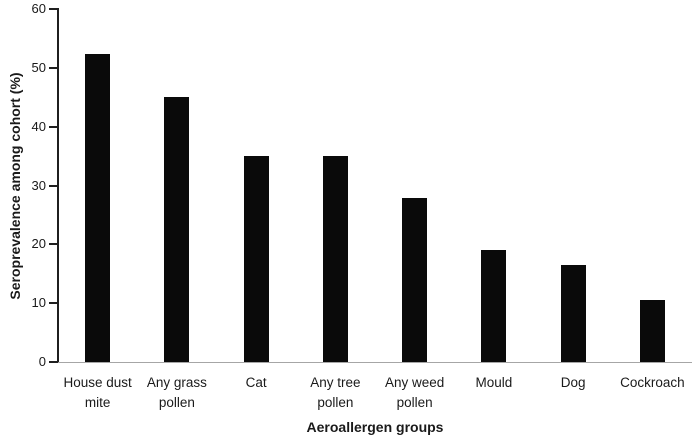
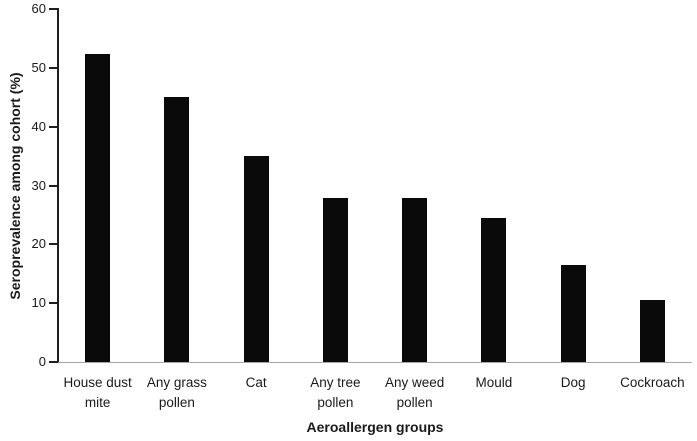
Any tree pollen: 35 -> 28
Mould: 19 -> 24
